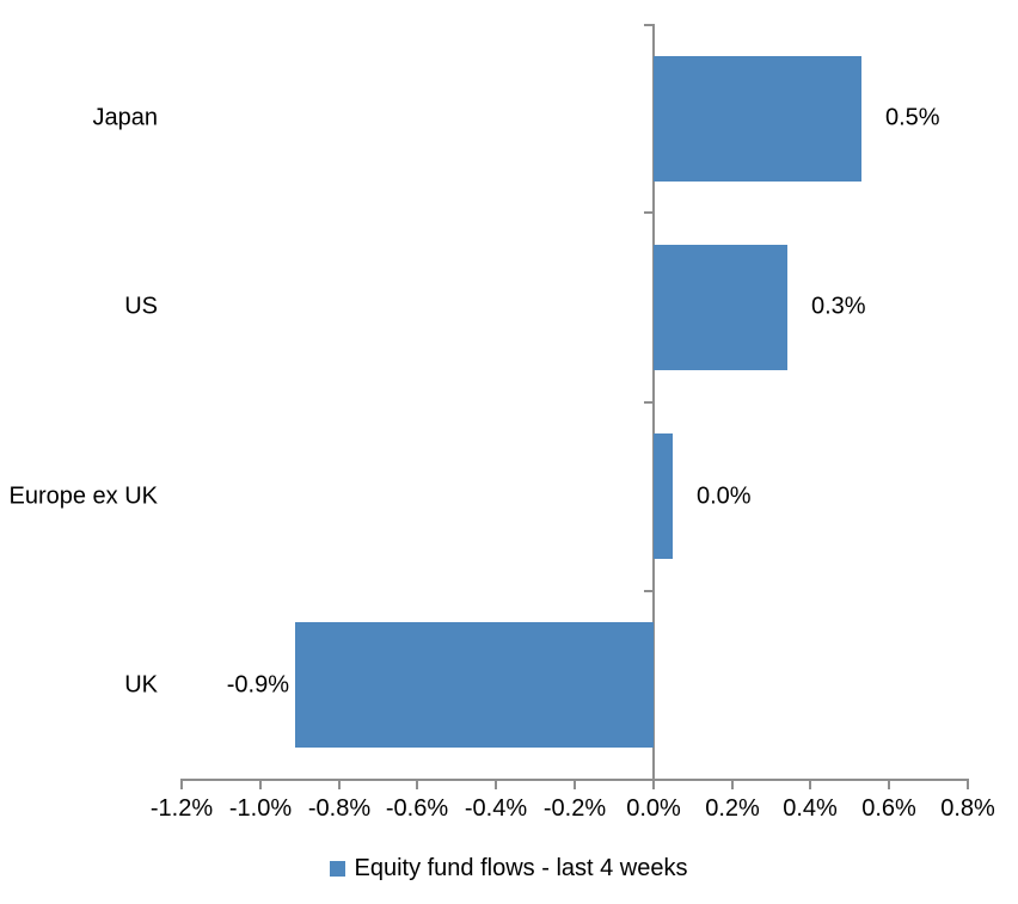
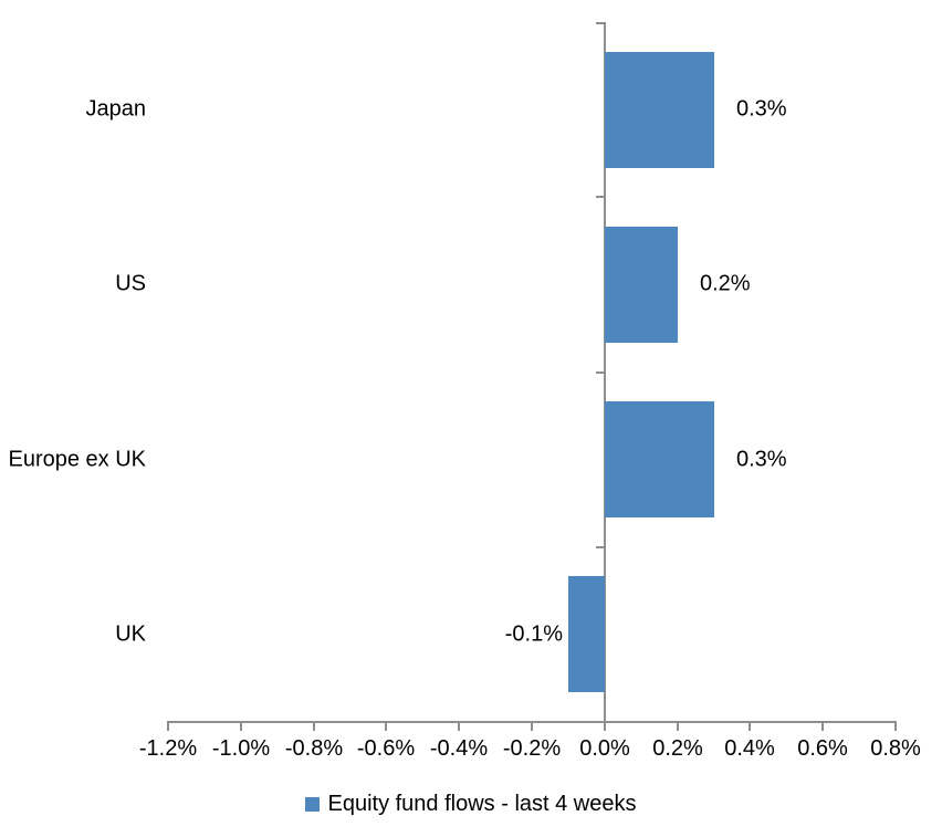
Japan: 0.5% -> 0.3%
US: 0.3% -> 0.2%
Europe ex UK: 0.0% -> 0.3%
UK: -0.9% -> -0.1%
